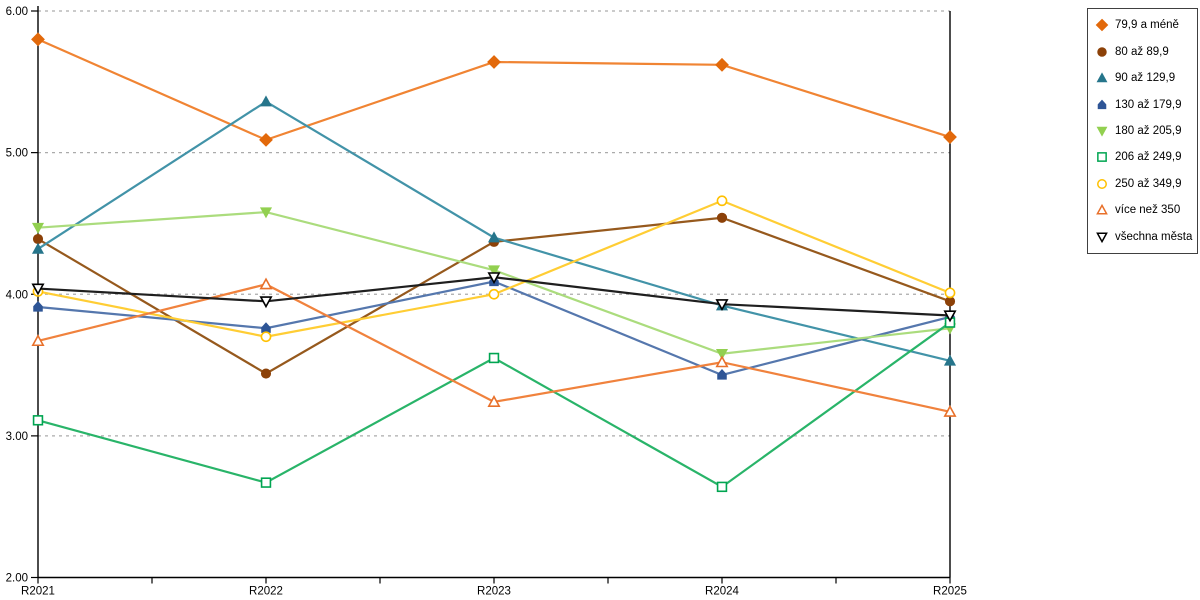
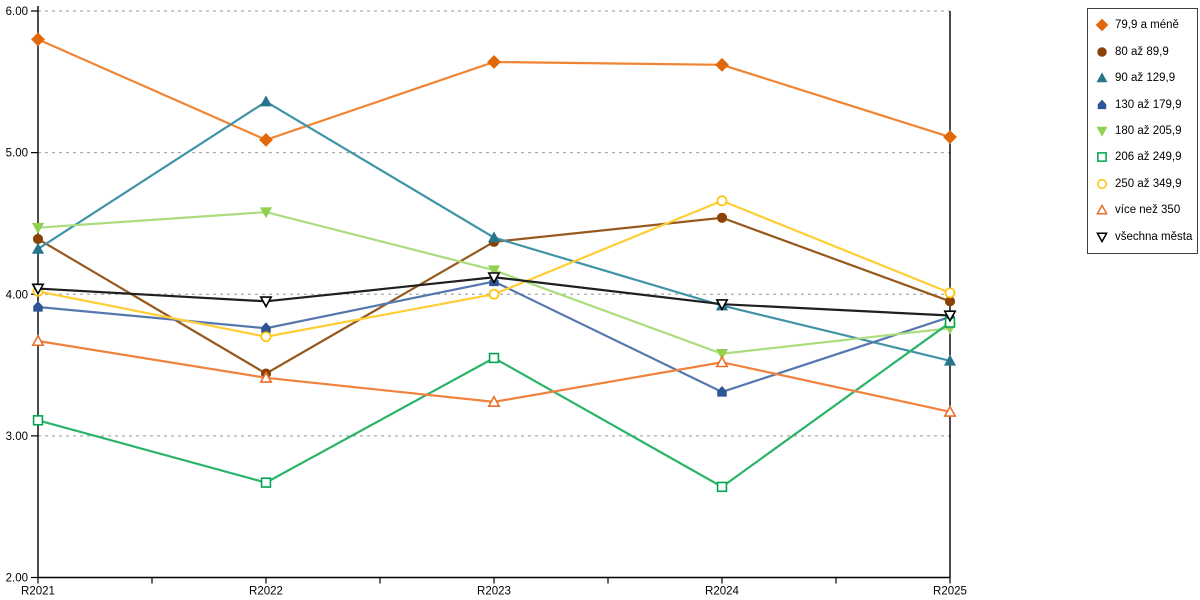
více než 350/R2022: 4.07 -> 3.41
130 až 179,9/R2024: 3.43 -> 3.31
